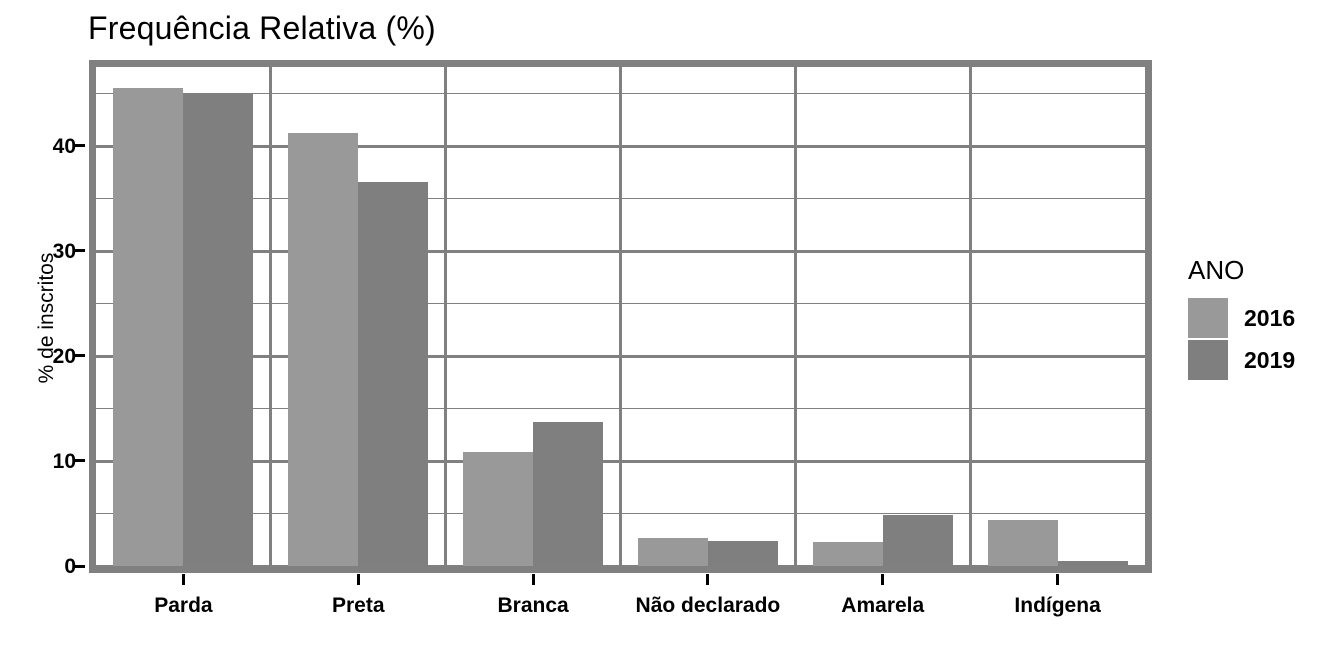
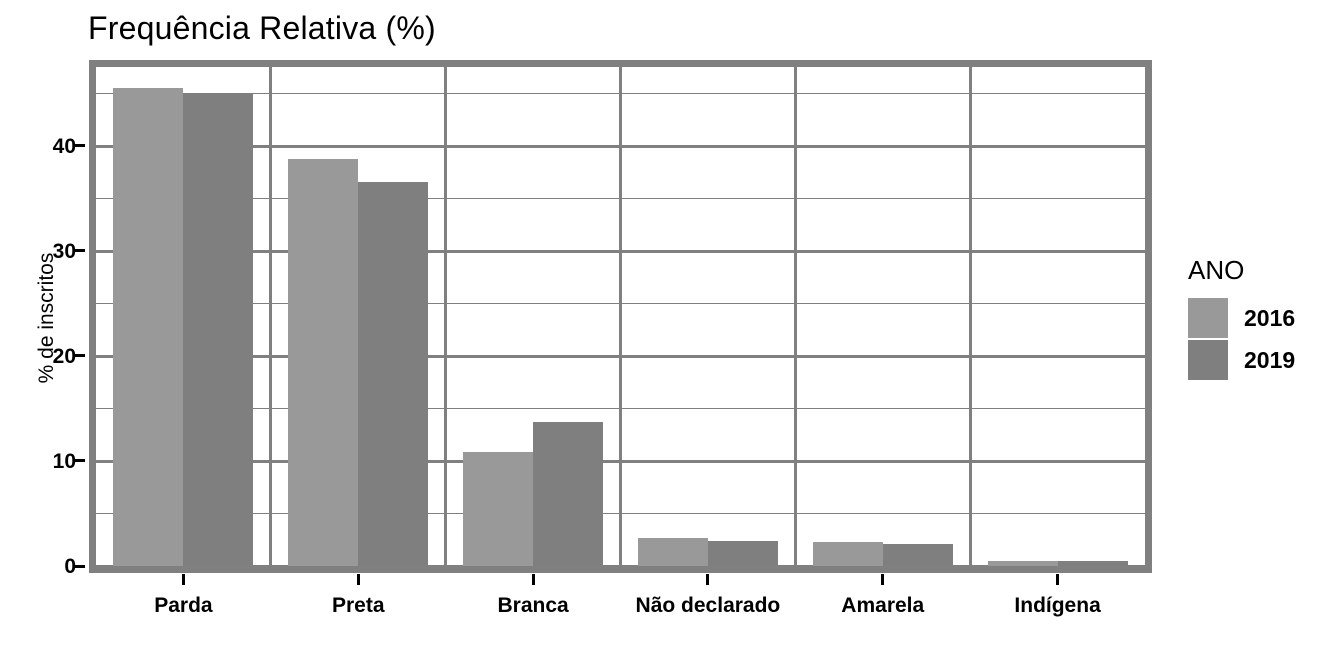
2016/Preta: 41.2 -> 38.7
2019/Amarela: 4.9 -> 2.1
2016/Indígena: 4.4 -> 0.5
